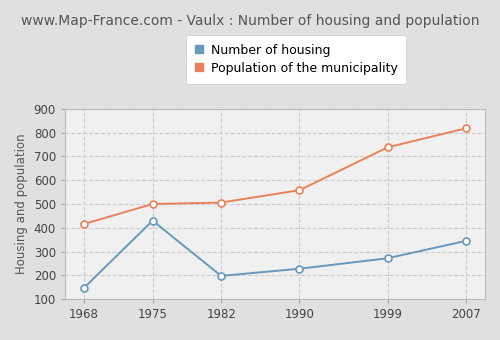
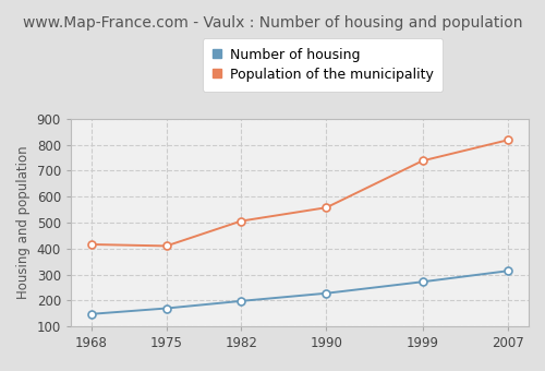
Number of housing/1975: 430 -> 170
Population of the municipality/1975: 500 -> 410
Number of housing/2007: 345 -> 314
